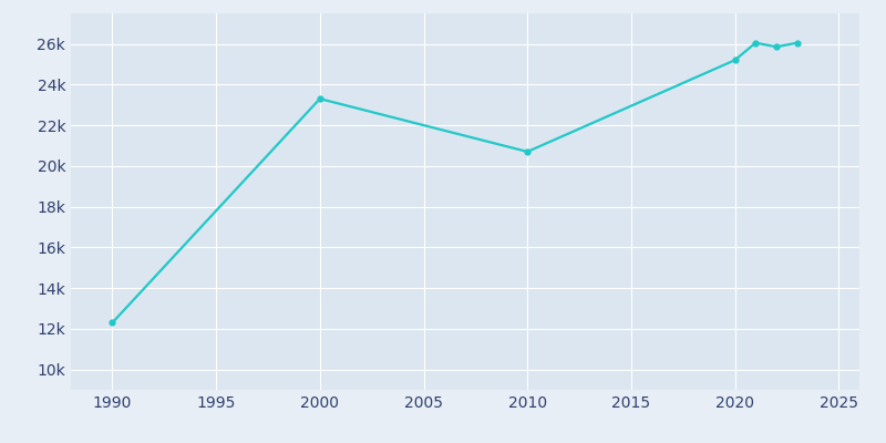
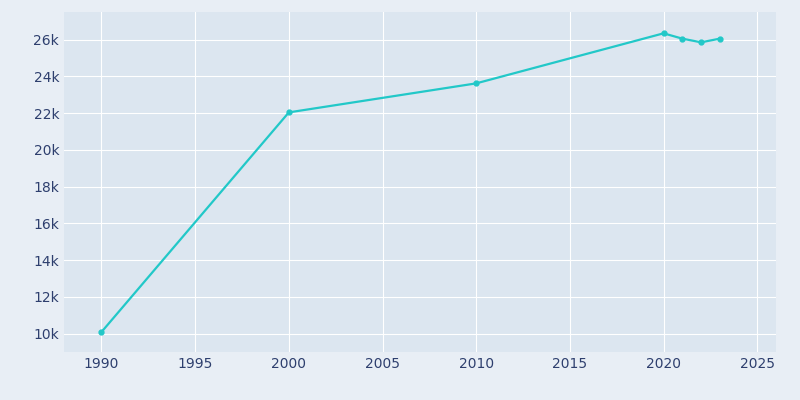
1990: 12.3k -> 10.1k
2000: 23.3k -> 22.0k
2010: 20.7k -> 23.6k
2020: 25.2k -> 26.3k
